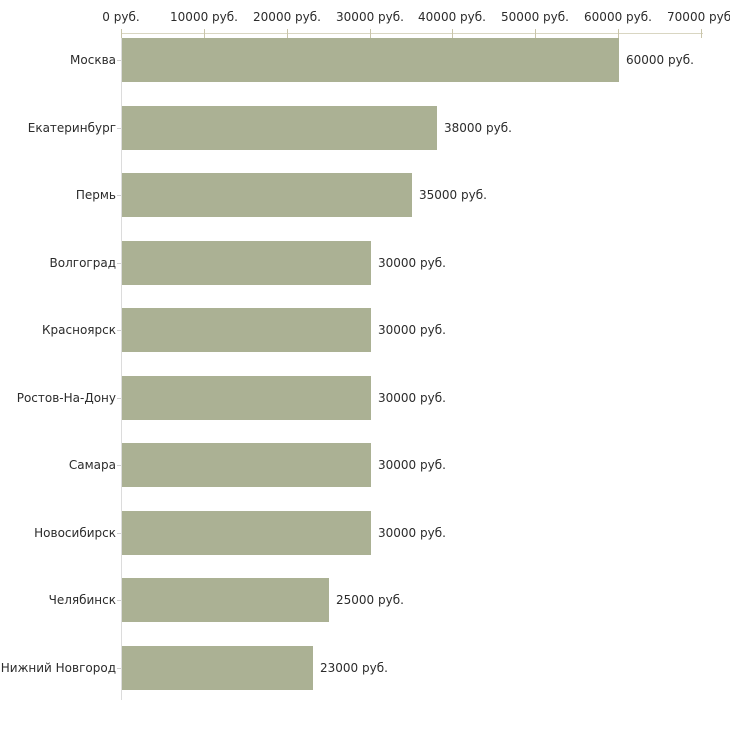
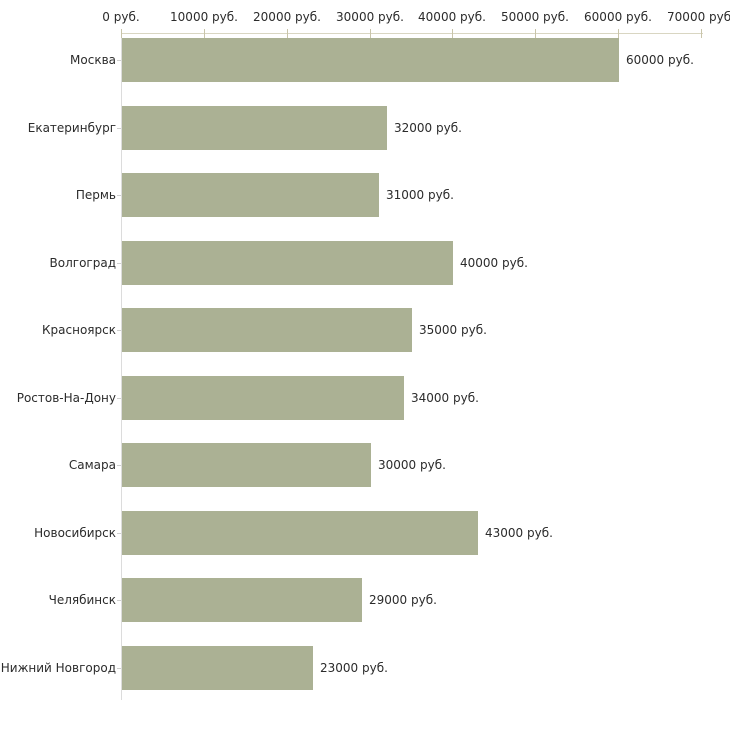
Екатеринбург: 38000 -> 32000
Пермь: 35000 -> 31000
Волгоград: 30000 -> 40000
Красноярск: 30000 -> 35000
Ростов-На-Дону: 30000 -> 34000
Новосибирск: 30000 -> 43000
Челябинск: 25000 -> 29000
